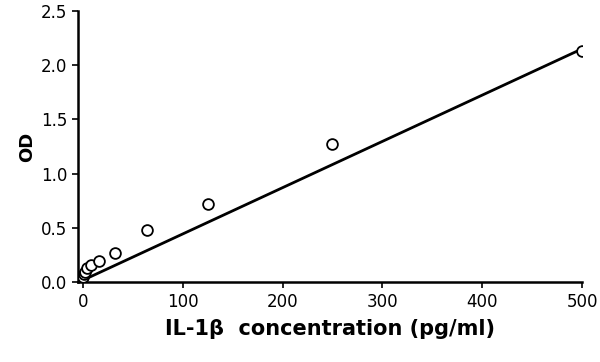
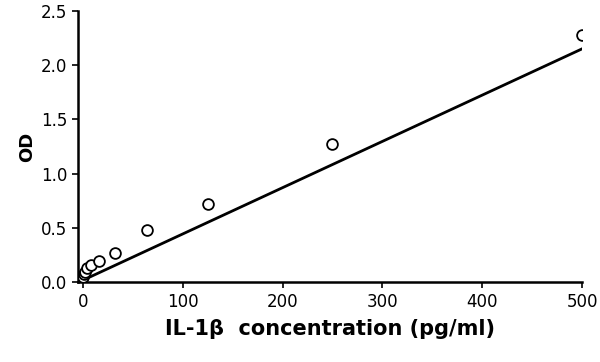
500: 2.13 -> 2.28
